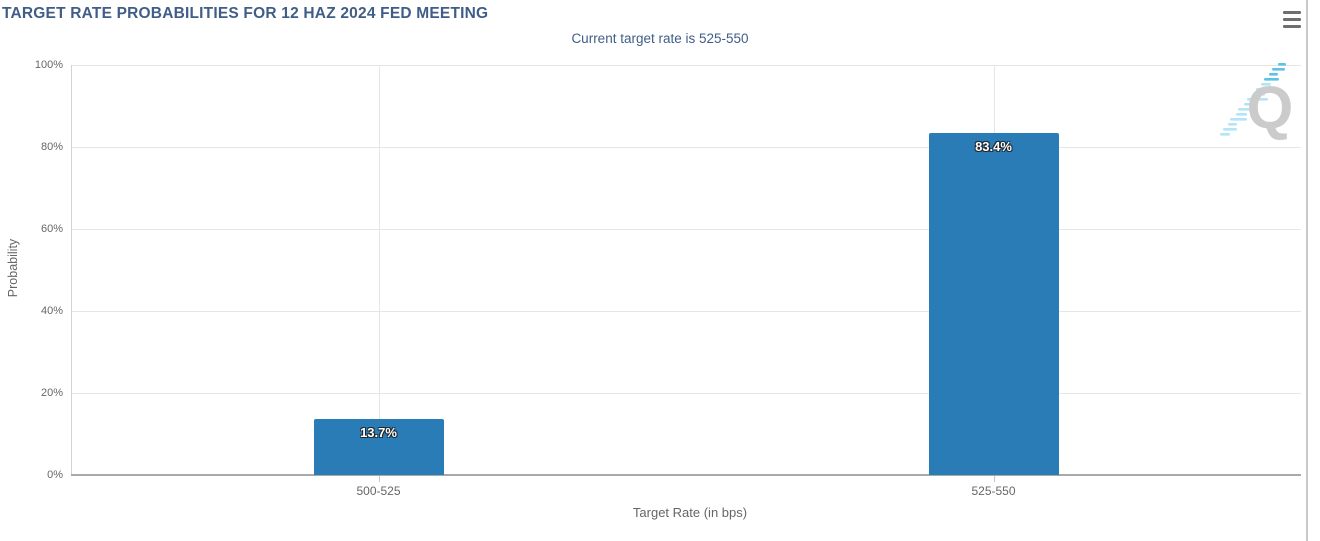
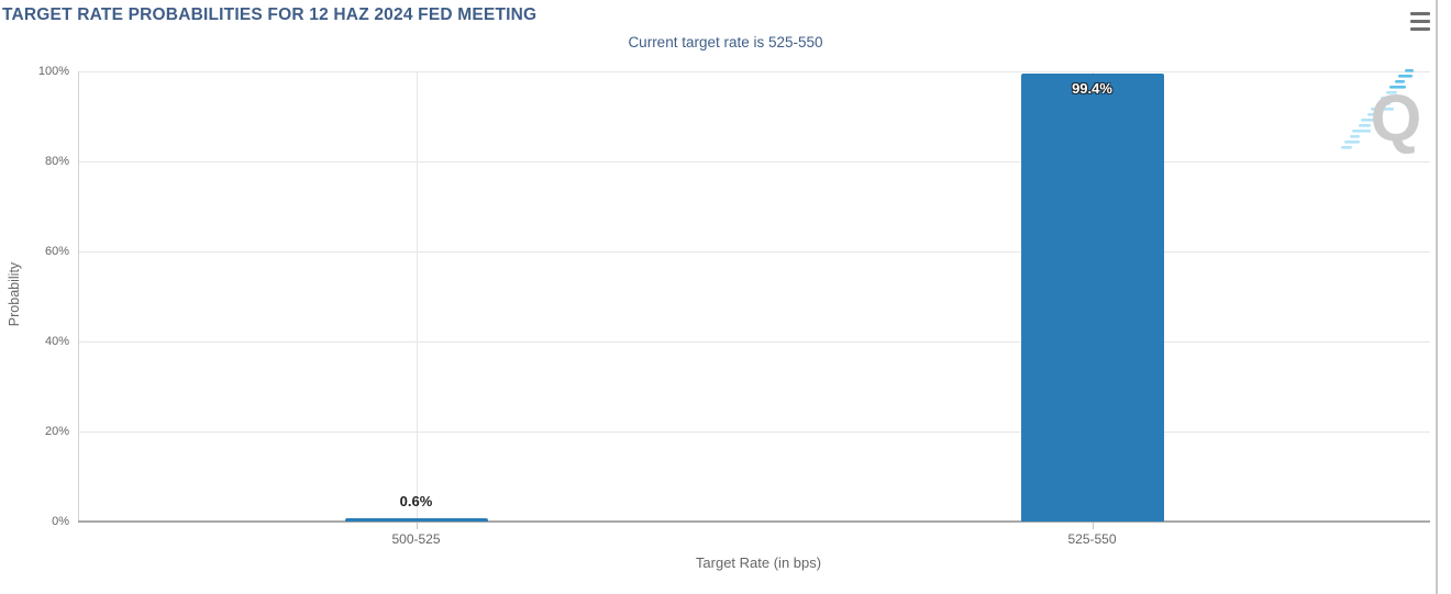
500-525: 13.7% -> 0.6%
525-550: 83.4% -> 99.4%
